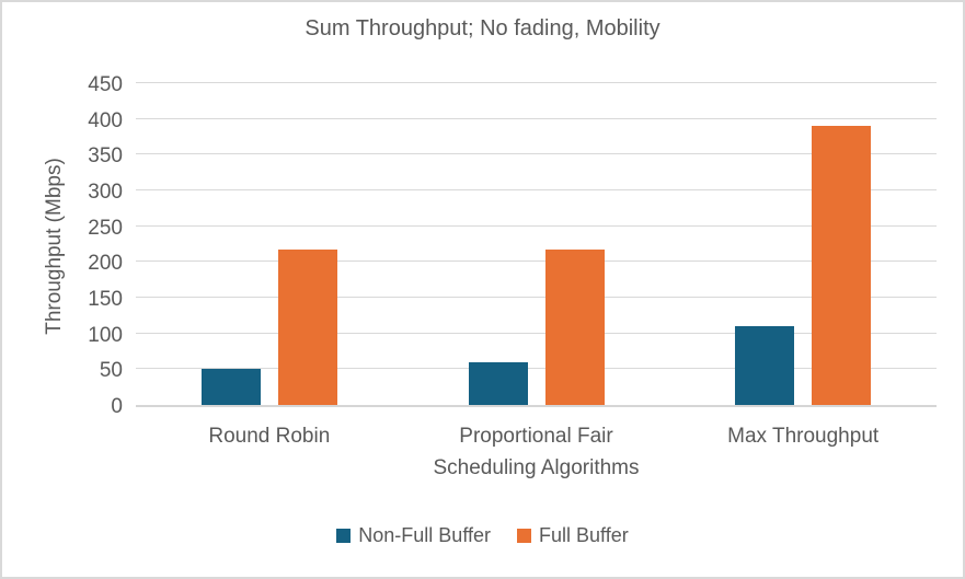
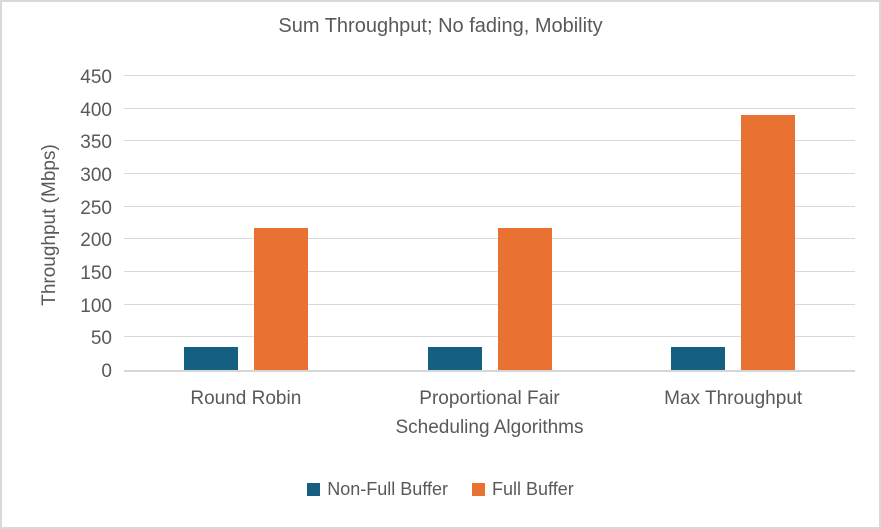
Non-Full Buffer/Round Robin: 50 -> 40
Non-Full Buffer/Proportional Fair: 60 -> 40
Non-Full Buffer/Max Throughput: 110 -> 40
